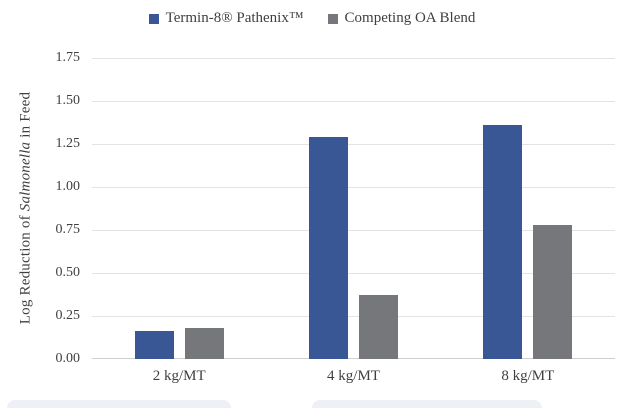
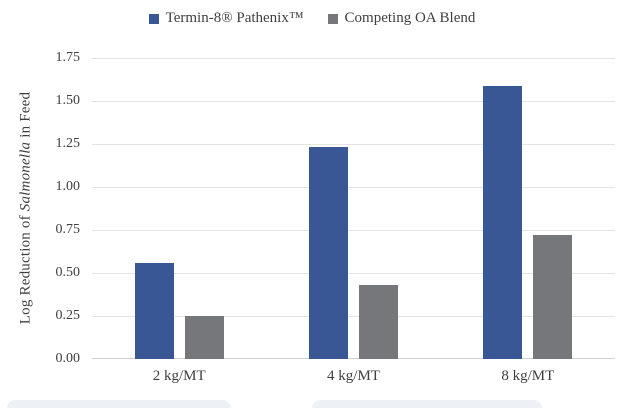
Termin-8® Pathenix™/2 kg/MT: 0.16 -> 0.56
Competing OA Blend/2 kg/MT: 0.18 -> 0.25
Termin-8® Pathenix™/4 kg/MT: 1.29 -> 1.23
Competing OA Blend/4 kg/MT: 0.37 -> 0.43
Termin-8® Pathenix™/8 kg/MT: 1.36 -> 1.59
Competing OA Blend/8 kg/MT: 0.78 -> 0.72
